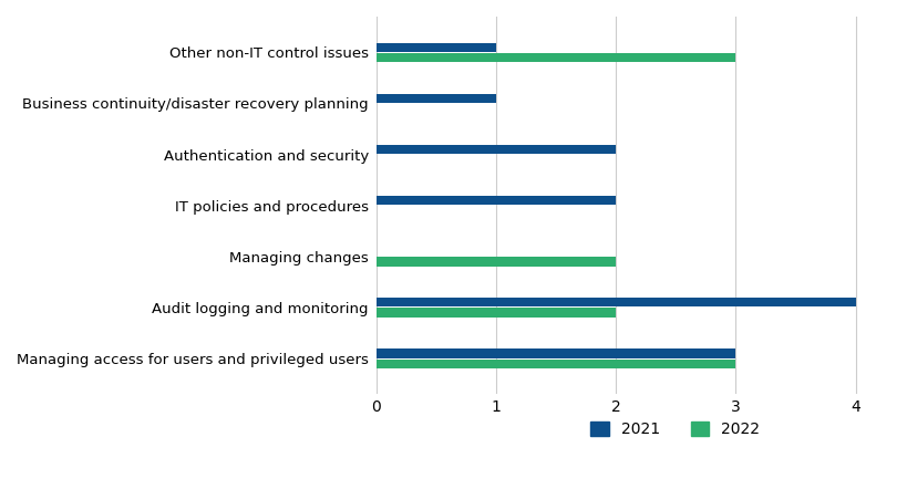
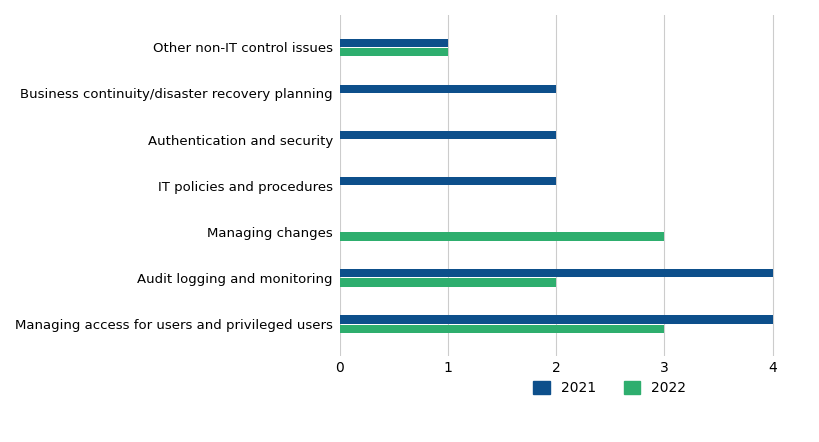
2022/Other non-IT control issues: 3 -> 1
2021/Business continuity/disaster recovery planning: 1 -> 2
2022/Managing changes: 2 -> 3
2021/Managing access for users and privileged users: 3 -> 4
